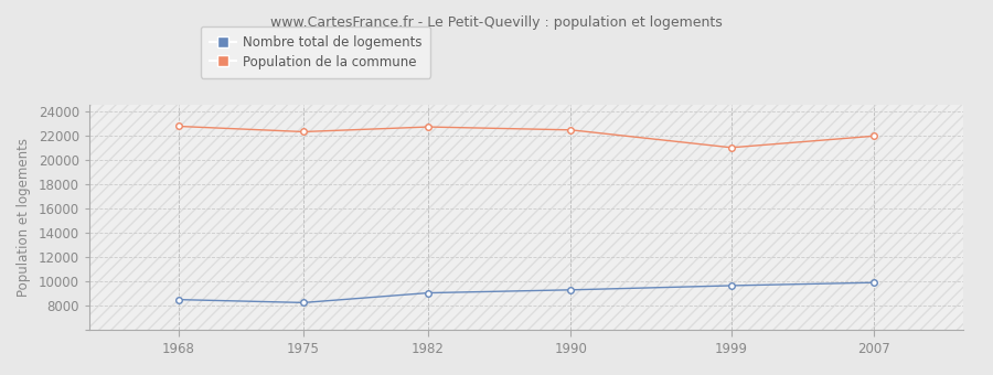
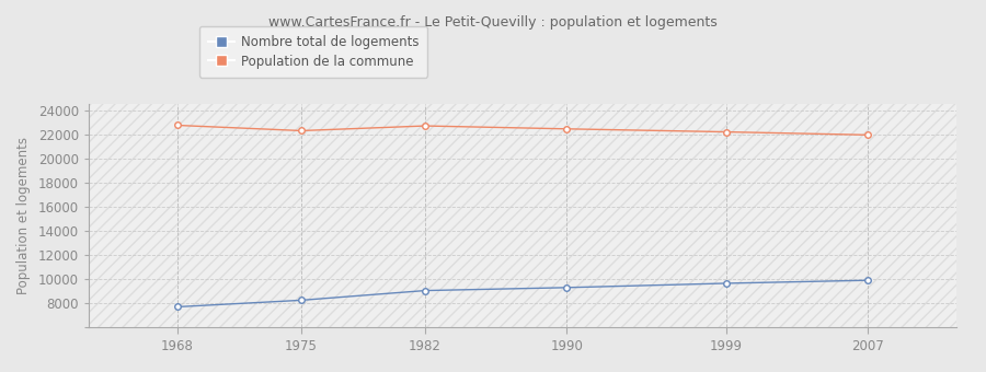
Nombre total de logements/1968: 8500 -> 7700
Population de la commune/1999: 21000 -> 22200
